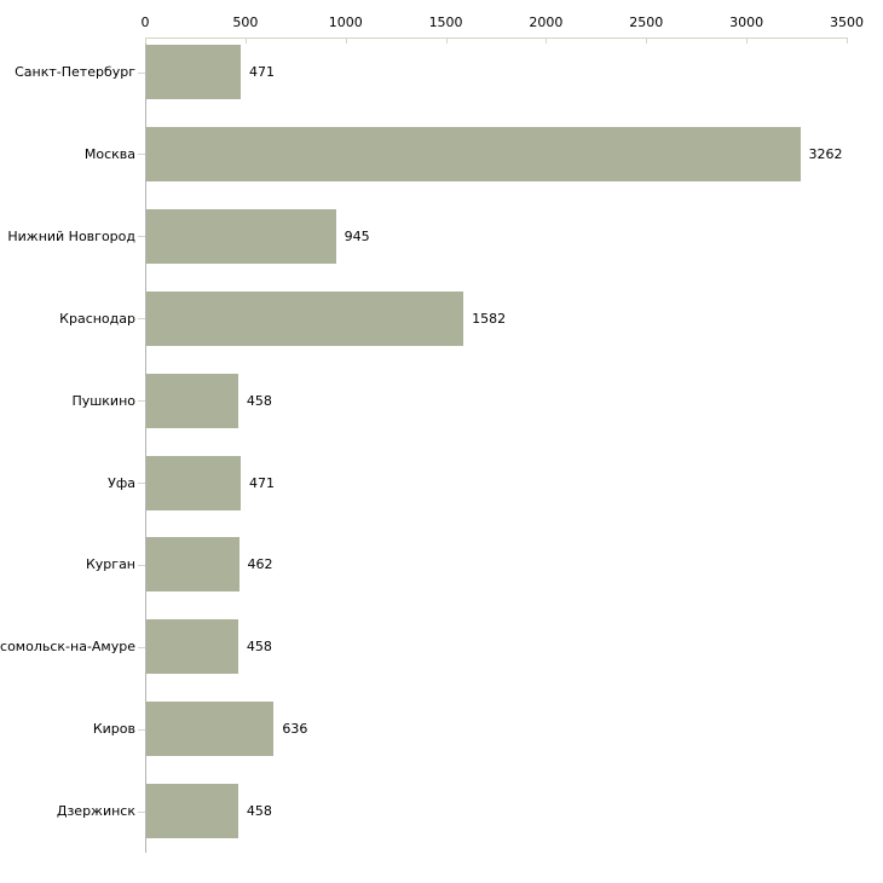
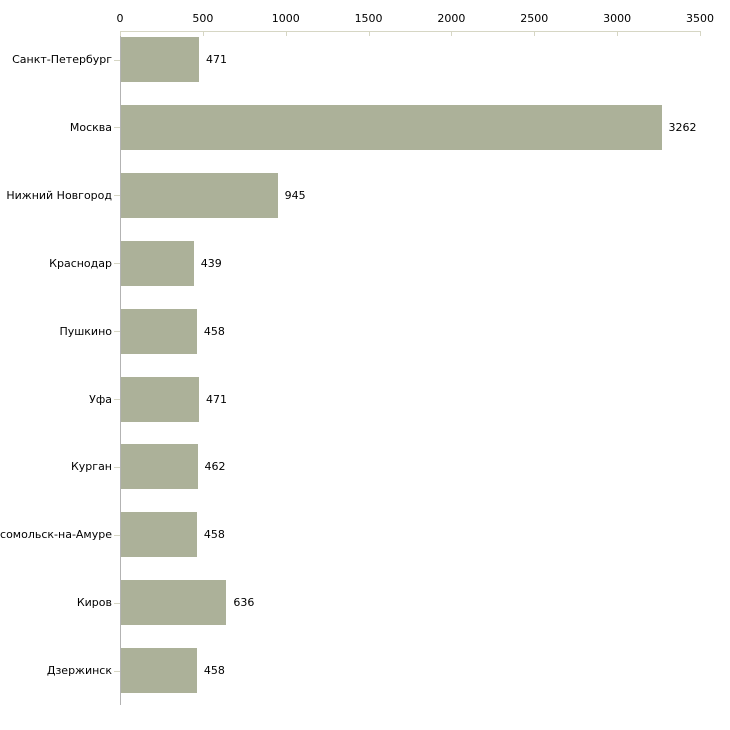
Краснодар: 1582 -> 439
